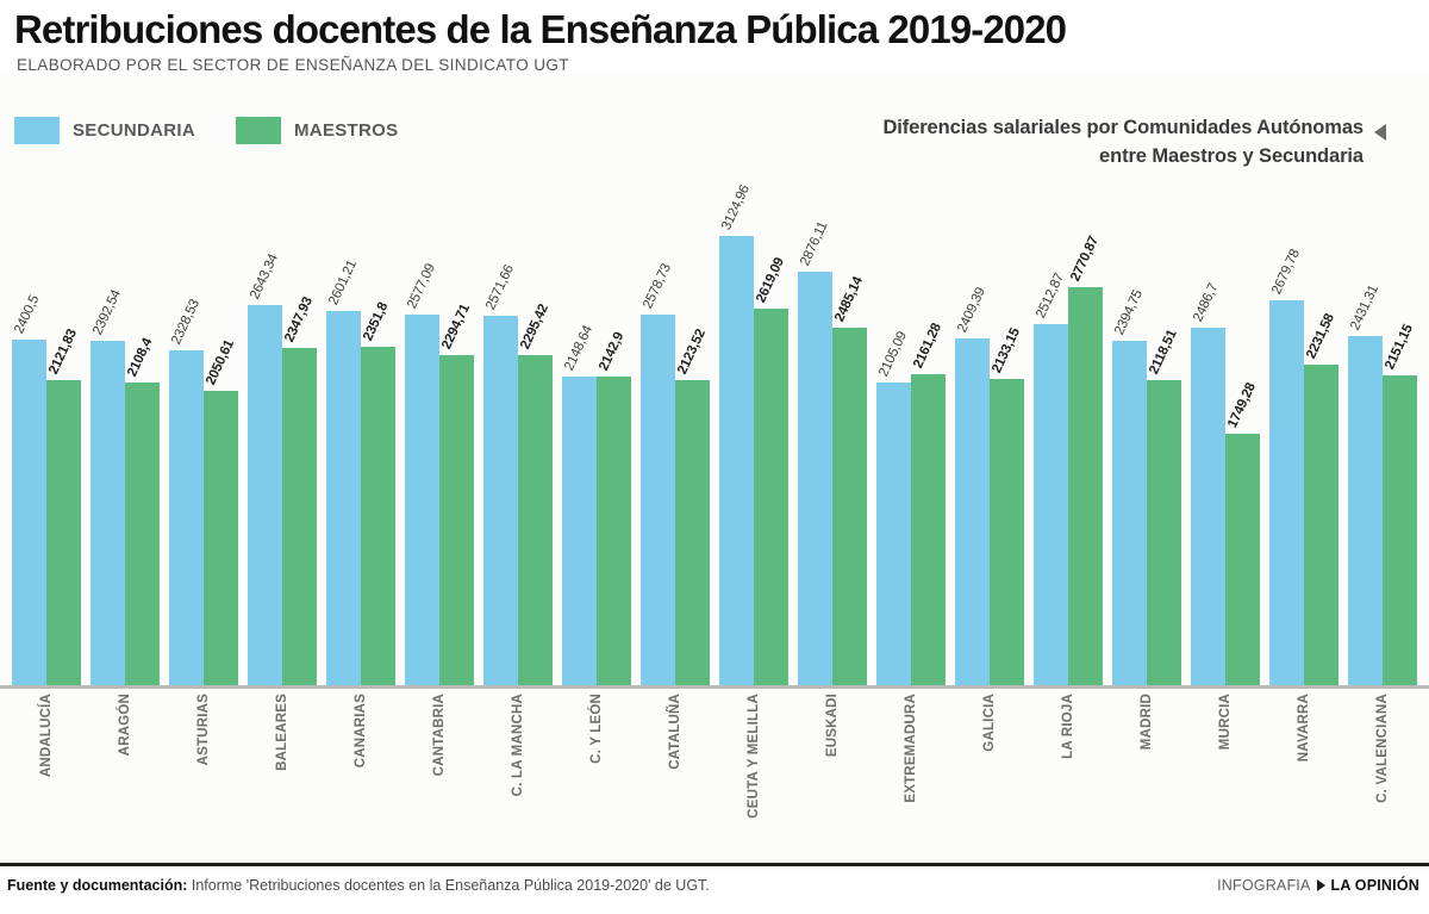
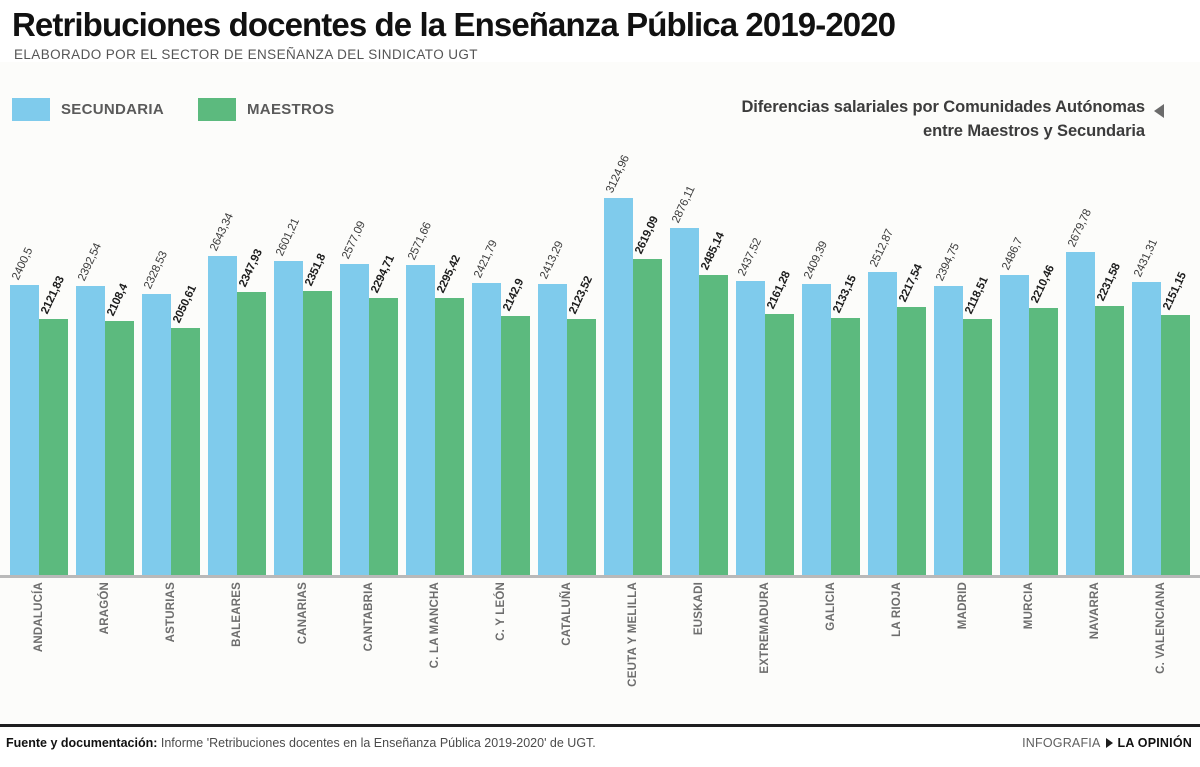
SECUNDARIA/C. Y LEÓN: 2148,64 -> 2421,79
SECUNDARIA/CATALUÑA: 2578,73 -> 2413,29
SECUNDARIA/EXTREMADURA: 2105,09 -> 2437,52
MAESTROS/LA RIOJA: 2770,87 -> 2217,54
MAESTROS/MURCIA: 1749,28 -> 2210,46
